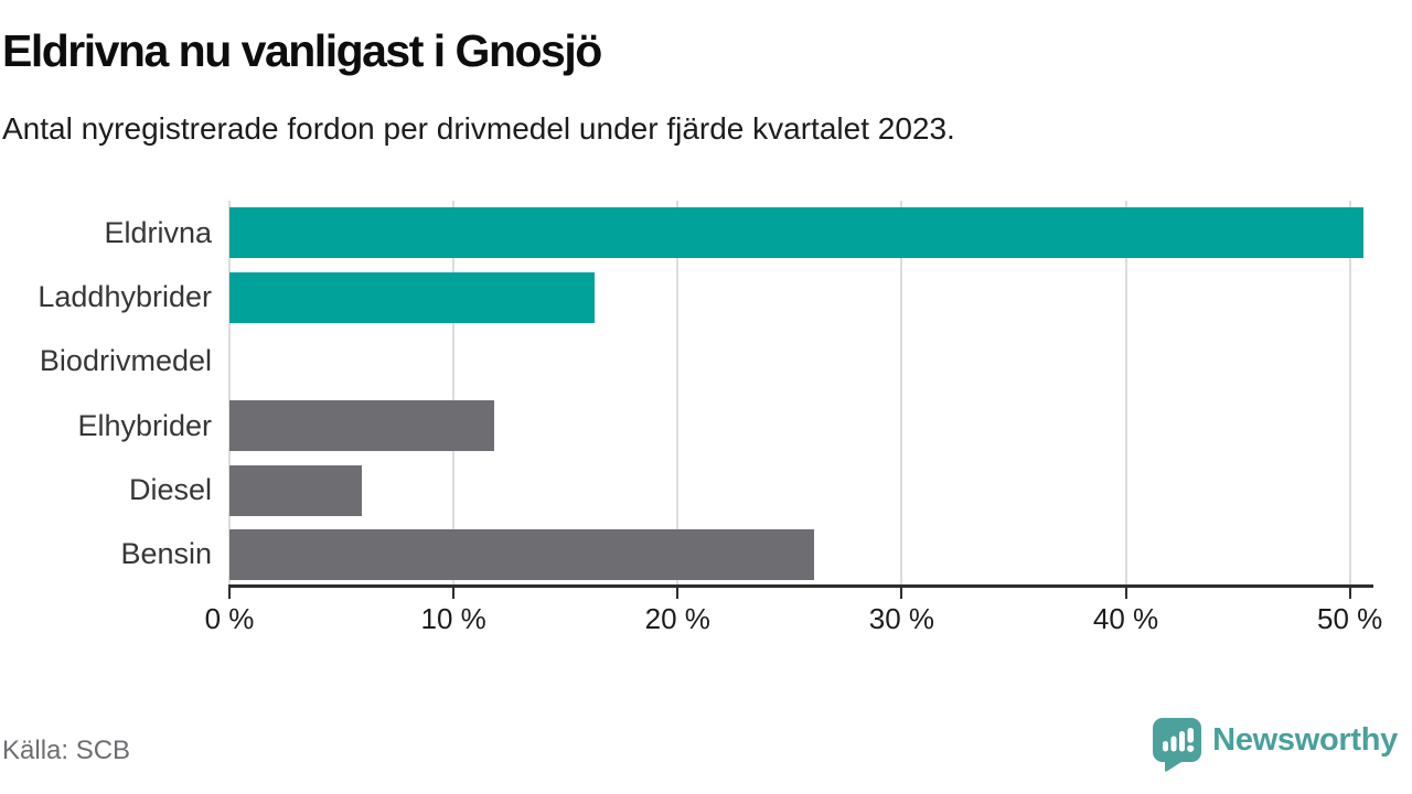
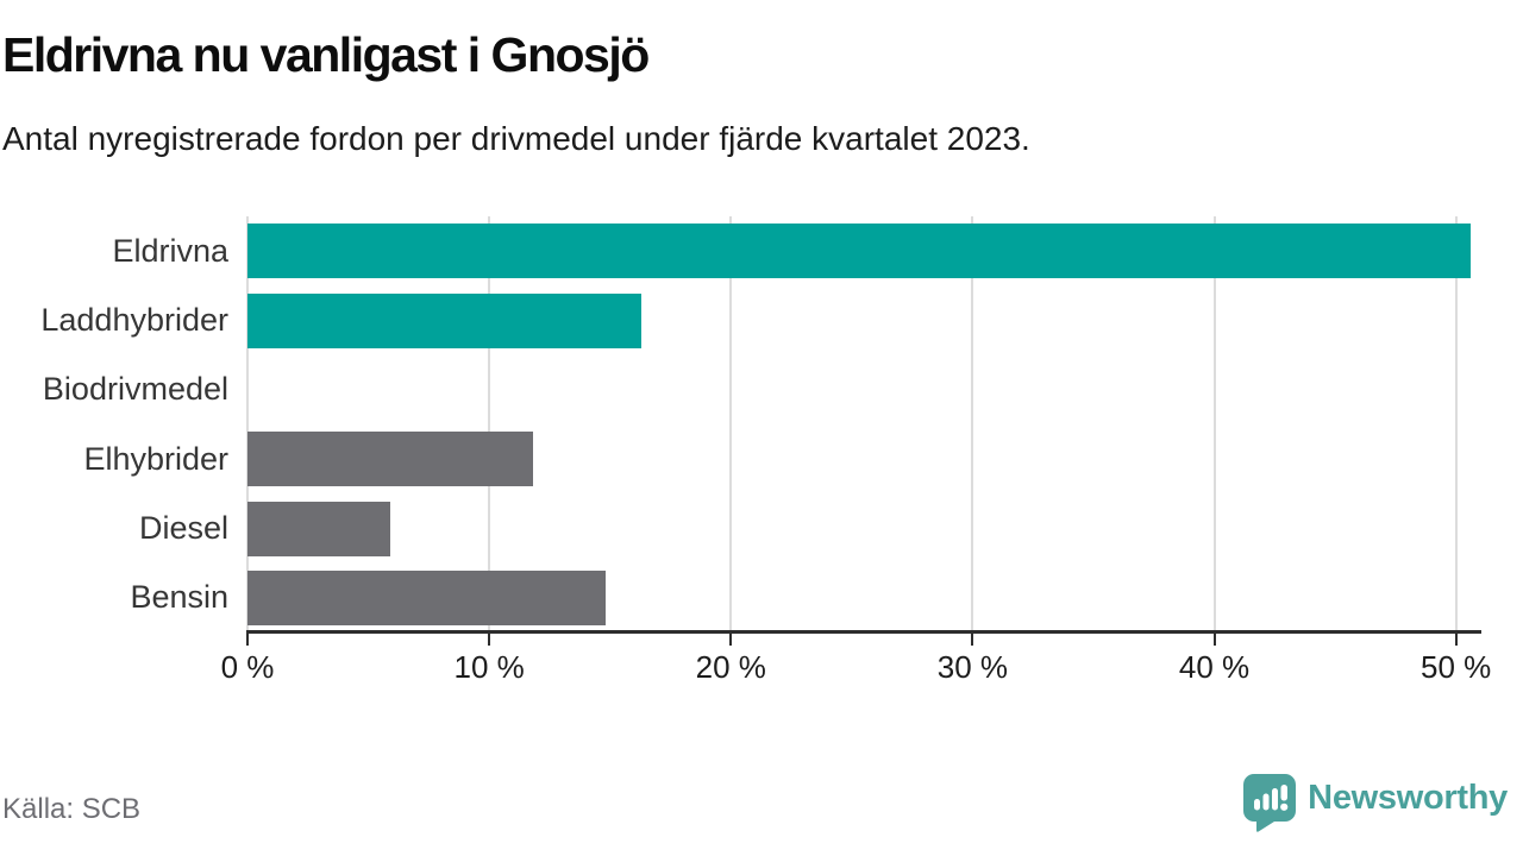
Bensin: 26.1% -> 14.8%
